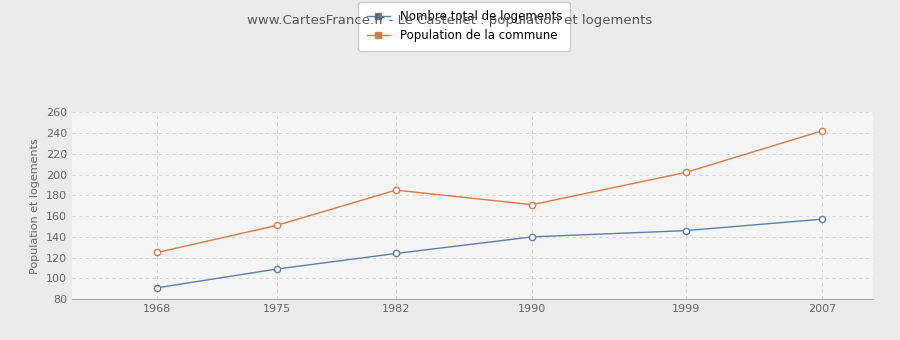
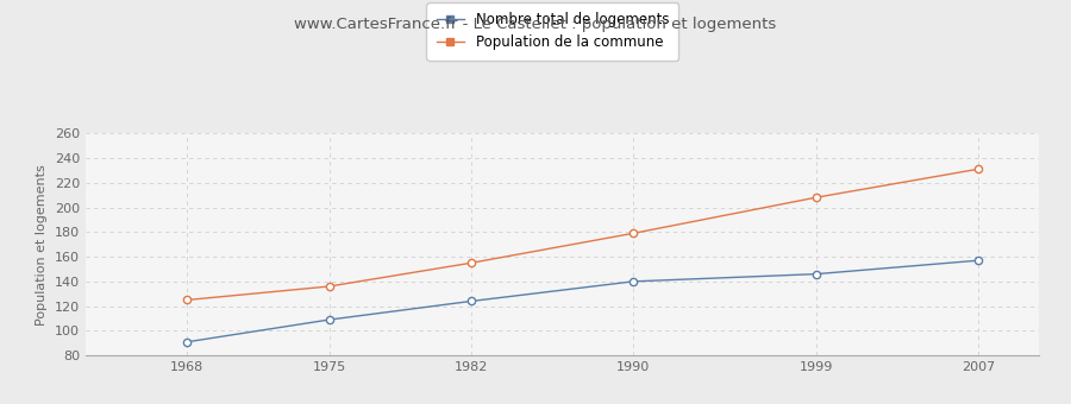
Population de la commune/1975: 151 -> 136
Population de la commune/1982: 185 -> 155
Population de la commune/1990: 171 -> 179
Population de la commune/1999: 202 -> 208
Population de la commune/2007: 242 -> 231
